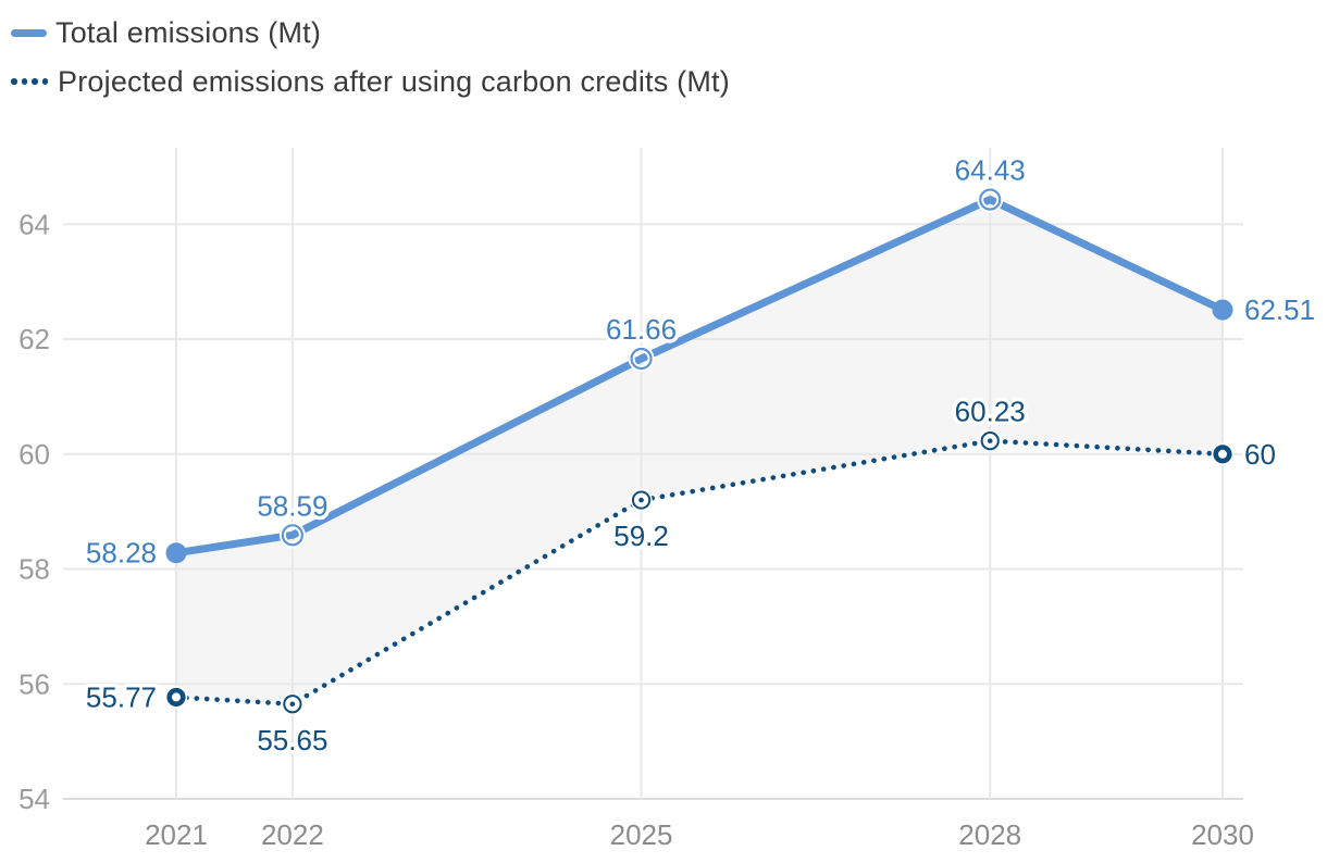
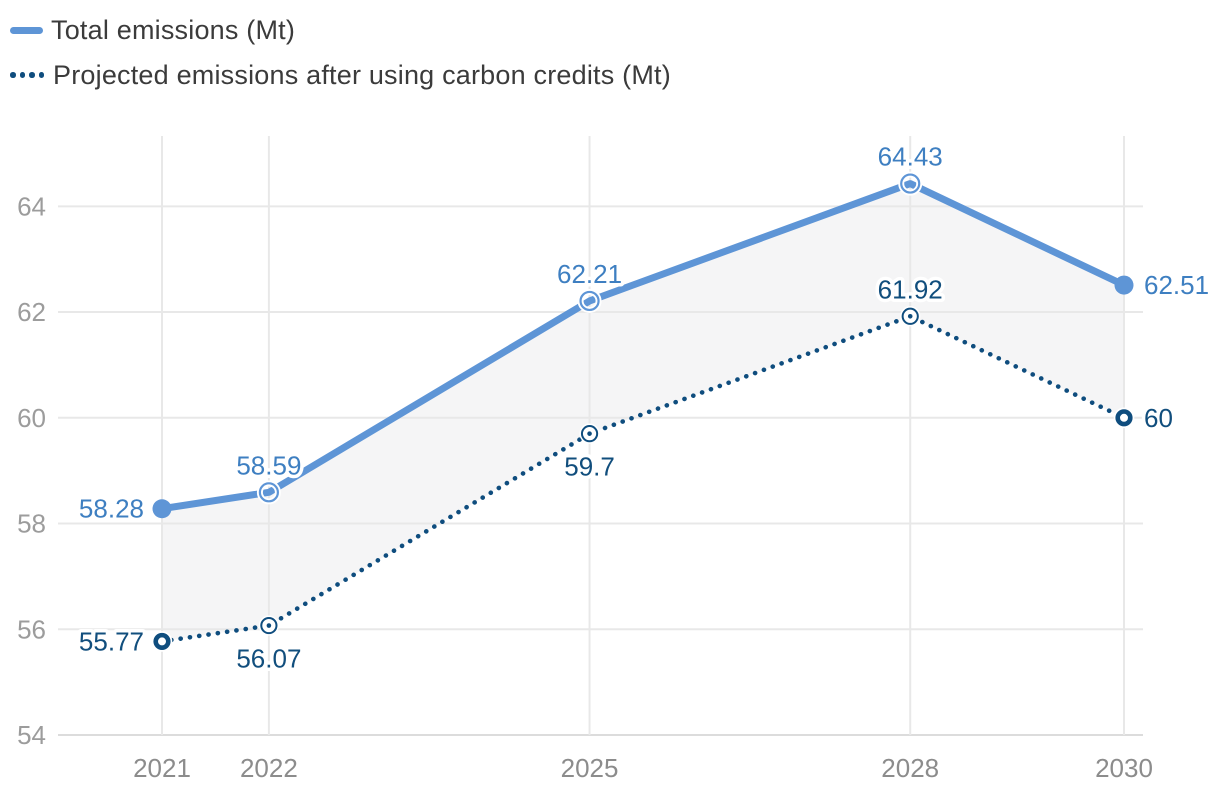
Projected emissions after using carbon credits (Mt)/2022: 55.65 -> 56.07
Total emissions (Mt)/2025: 61.66 -> 62.21
Projected emissions after using carbon credits (Mt)/2025: 59.2 -> 59.7
Projected emissions after using carbon credits (Mt)/2028: 60.23 -> 61.92
